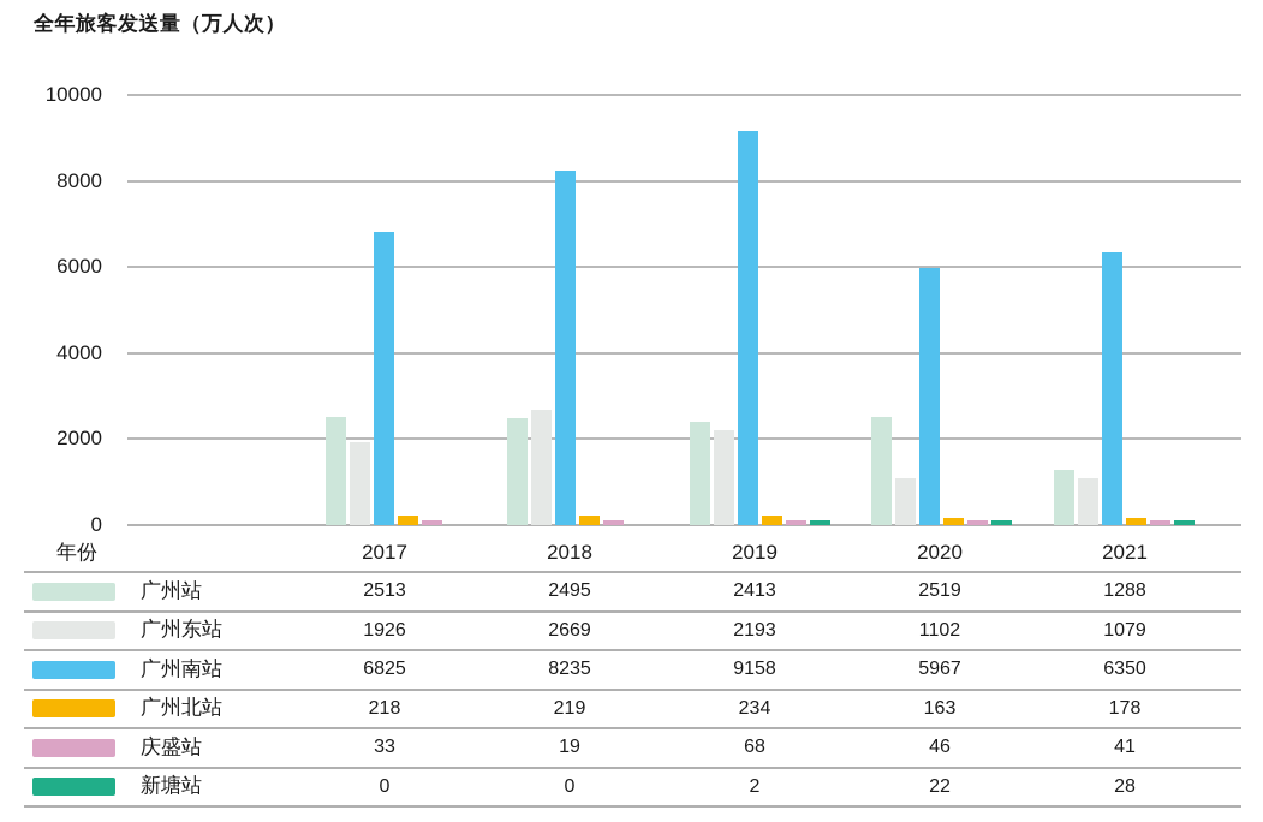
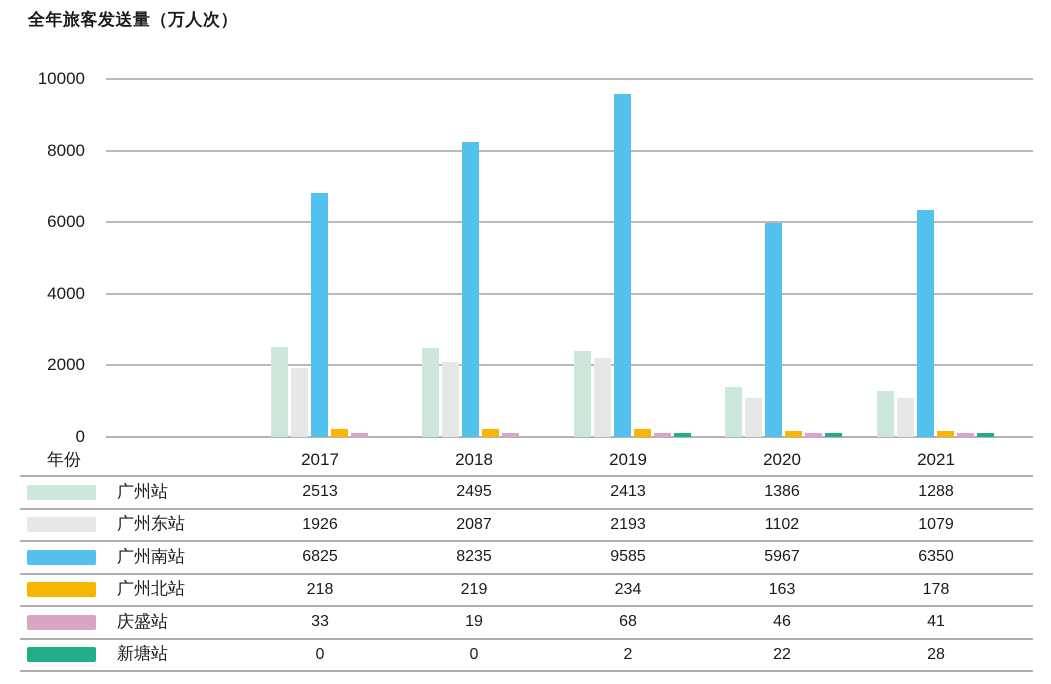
广州东站/2018: 2669 -> 2087
广州南站/2019: 9158 -> 9585
广州站/2020: 2519 -> 1386
